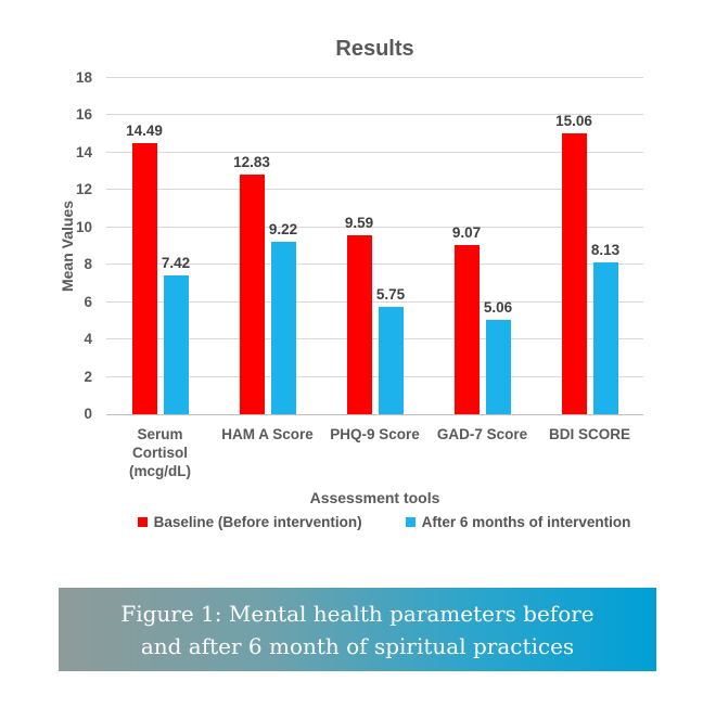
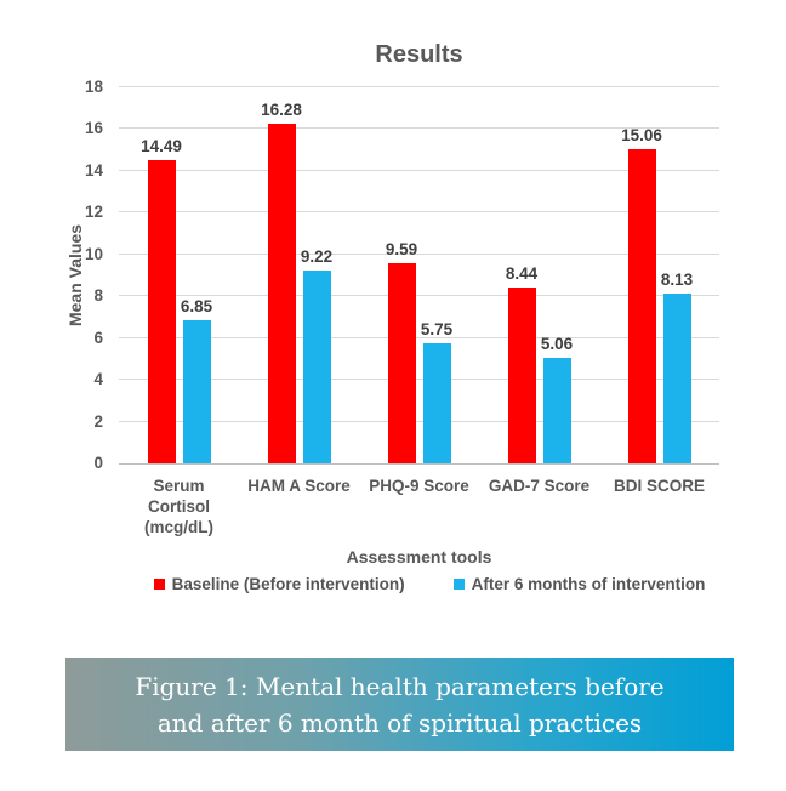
After 6 months of intervention/Serum Cortisol (mcg/dL): 7.42 -> 6.85
Baseline (Before intervention)/HAM A Score: 12.83 -> 16.28
Baseline (Before intervention)/GAD-7 Score: 9.07 -> 8.44
